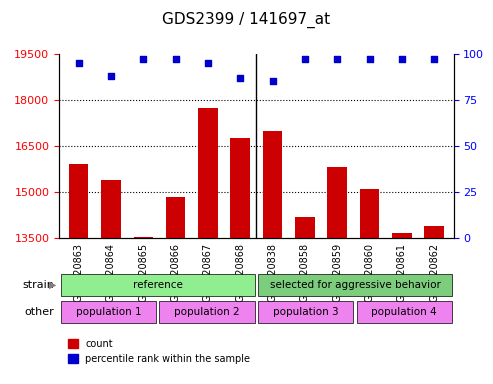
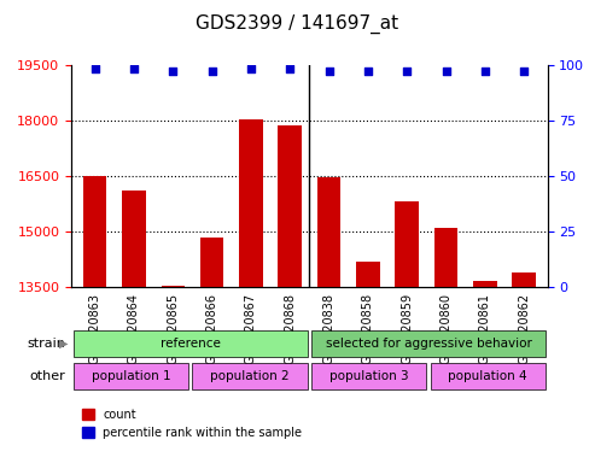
count/GSM120863: 15900 -> 16500
percentile rank within the sample/GSM120863: 95 -> 98
count/GSM120864: 15400 -> 16100
percentile rank within the sample/GSM120864: 88 -> 98
count/GSM120867: 17750 -> 18020
percentile rank within the sample/GSM120867: 95 -> 98
count/GSM120868: 16750 -> 17850
percentile rank within the sample/GSM120868: 87 -> 98
count/GSM120838: 17000 -> 16450
percentile rank within the sample/GSM120838: 85 -> 97
